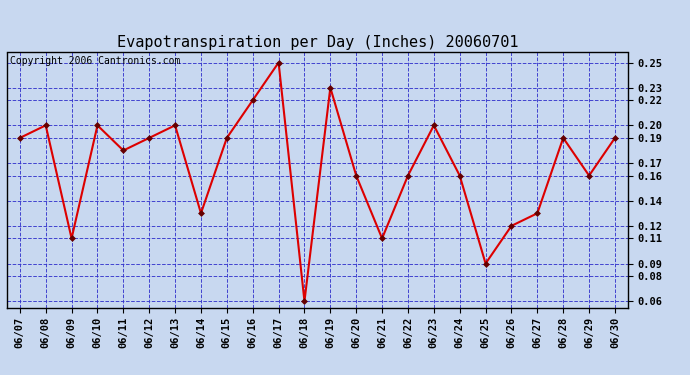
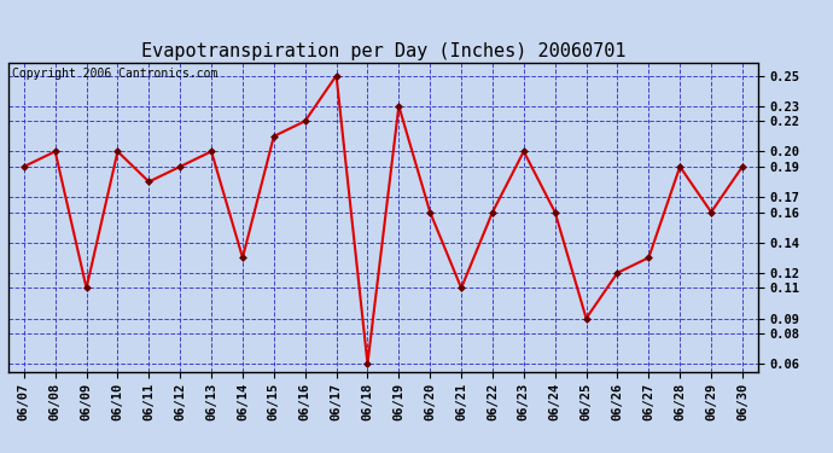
06/15: 0.19 -> 0.21
